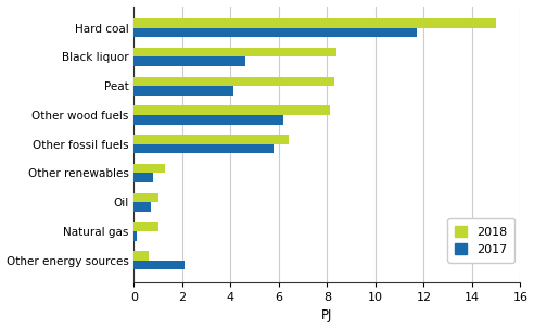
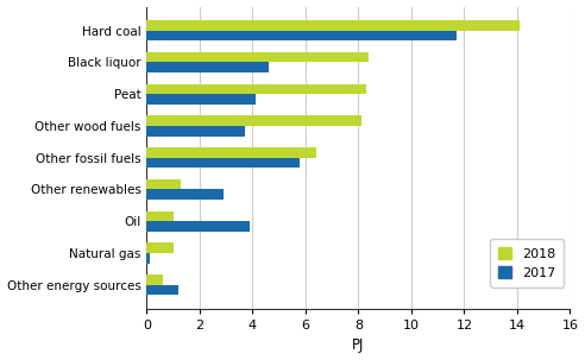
2018/Hard coal: 15.0 -> 14.1
2017/Other wood fuels: 6.2 -> 3.7
2017/Other renewables: 0.8 -> 2.9
2017/Oil: 0.7 -> 3.9
2017/Other energy sources: 2.1 -> 1.2
